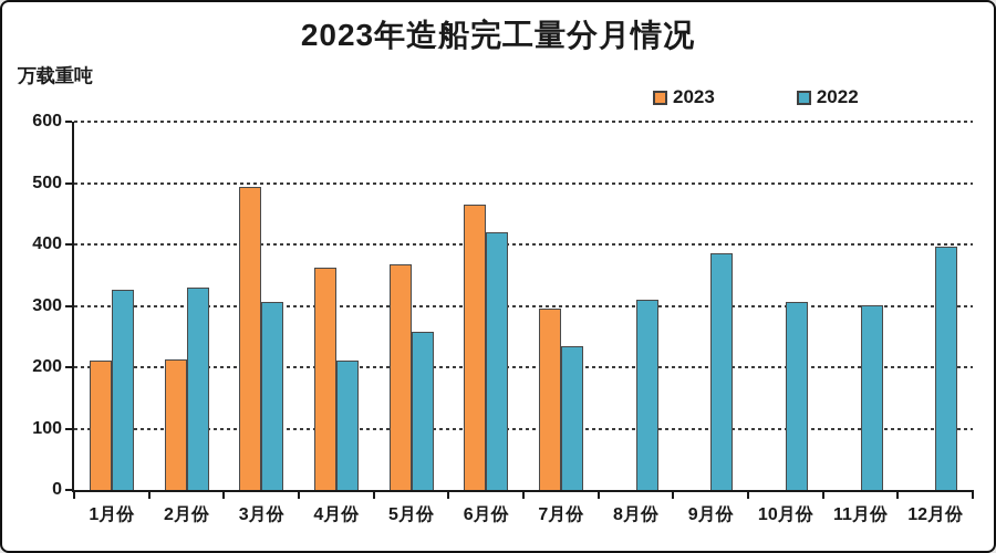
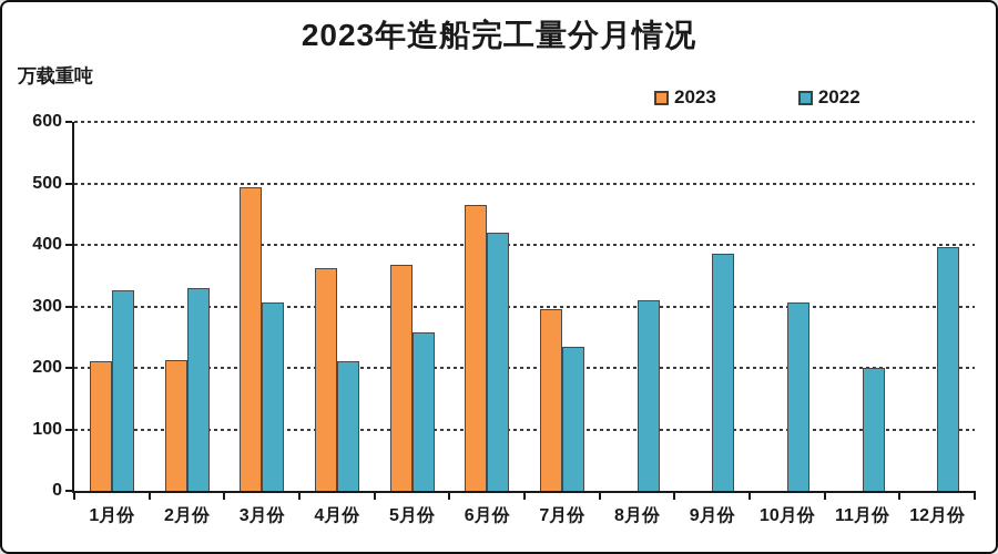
2022/11月份: 300 -> 200
